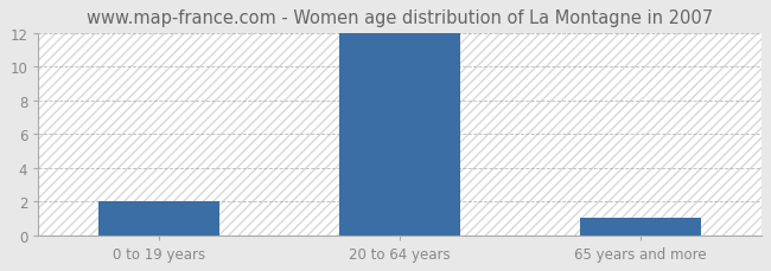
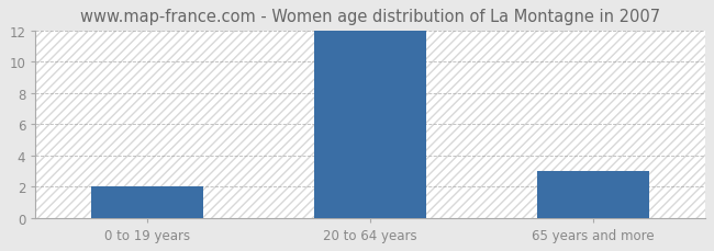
65 years and more: 1 -> 3
